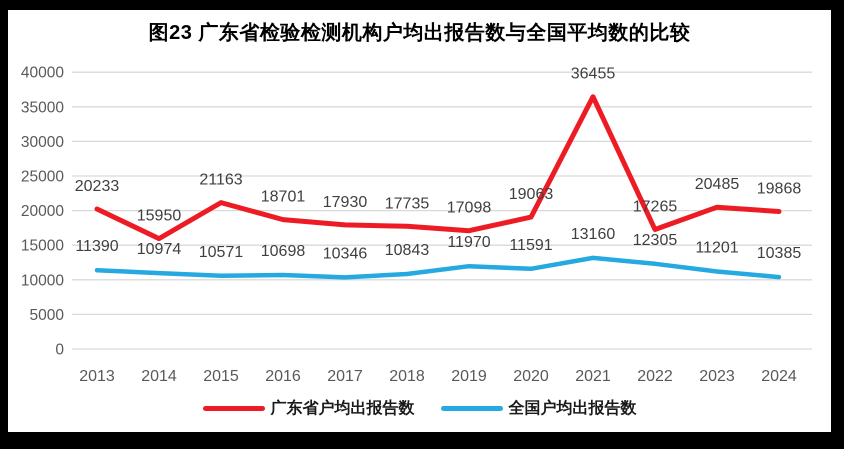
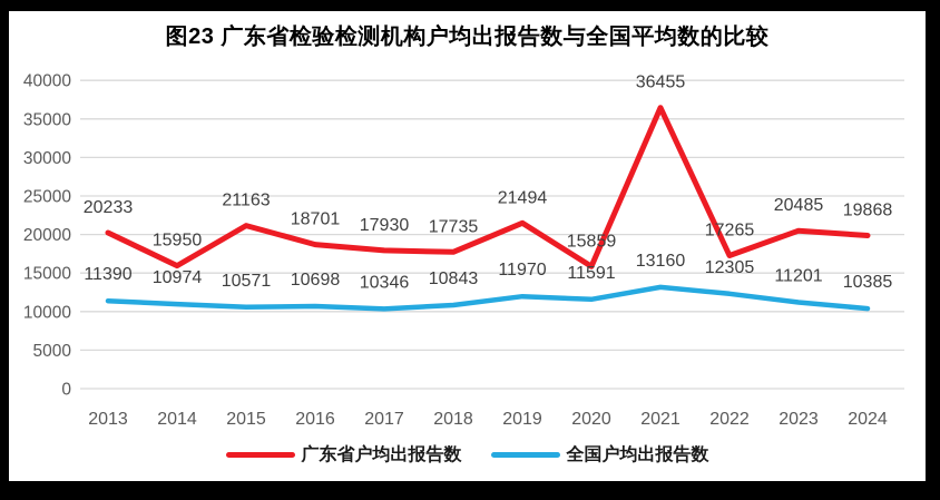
广东省户均出报告数/2019: 17098 -> 21494
广东省户均出报告数/2020: 19063 -> 15859
